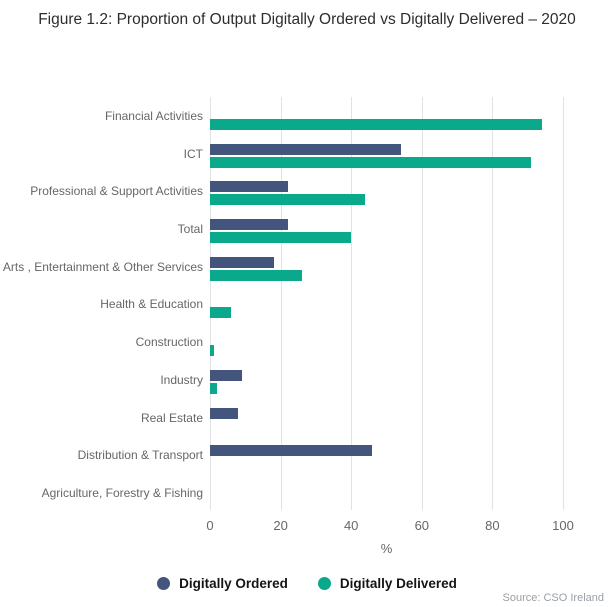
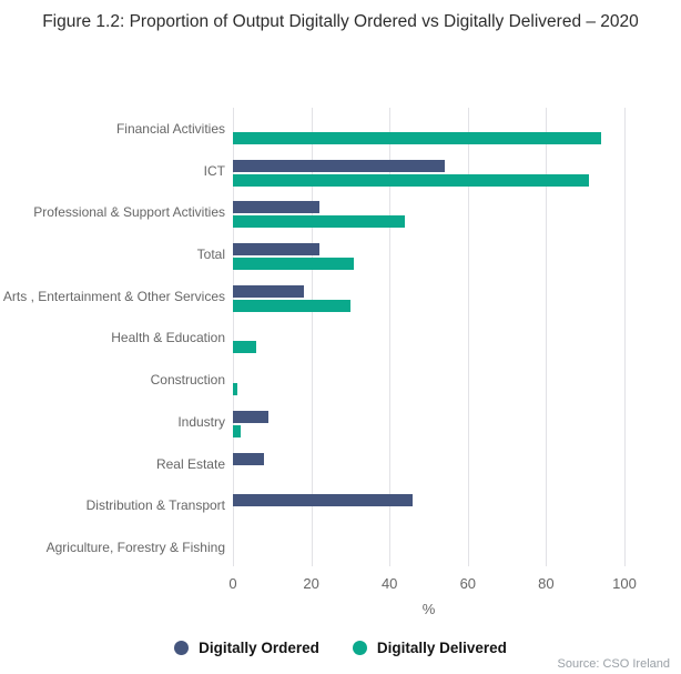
Digitally Delivered/Total: 40 -> 31
Digitally Delivered/Arts , Entertainment & Other Services: 26 -> 30
